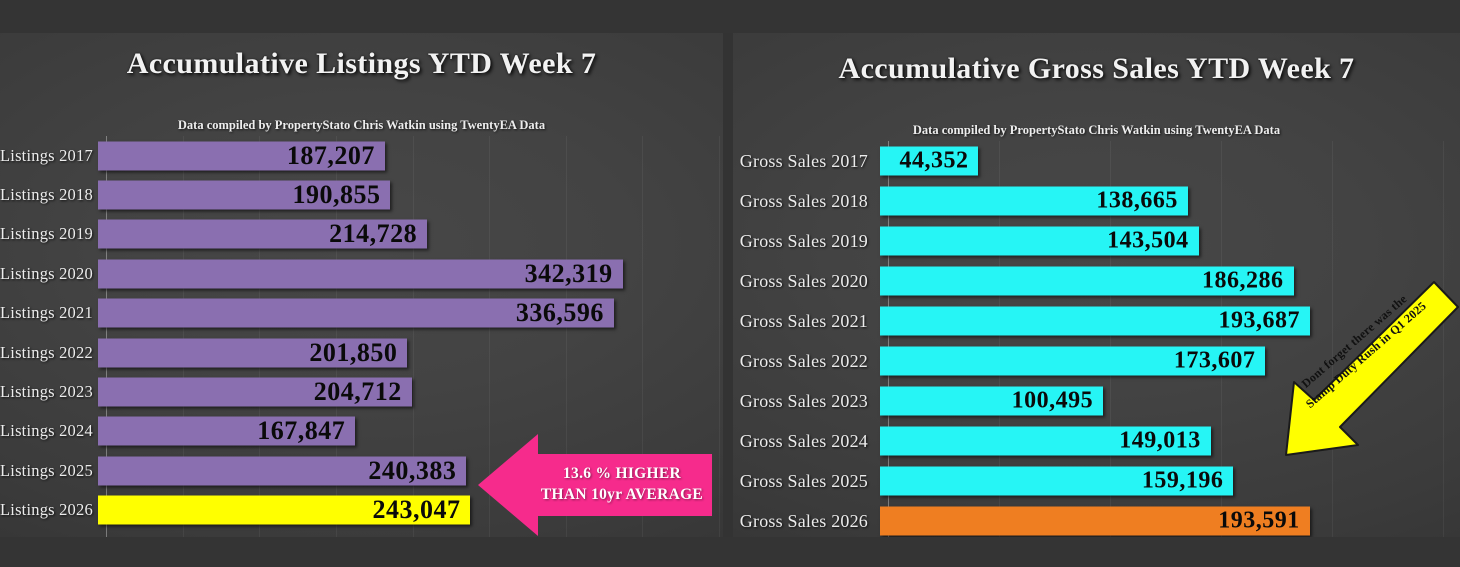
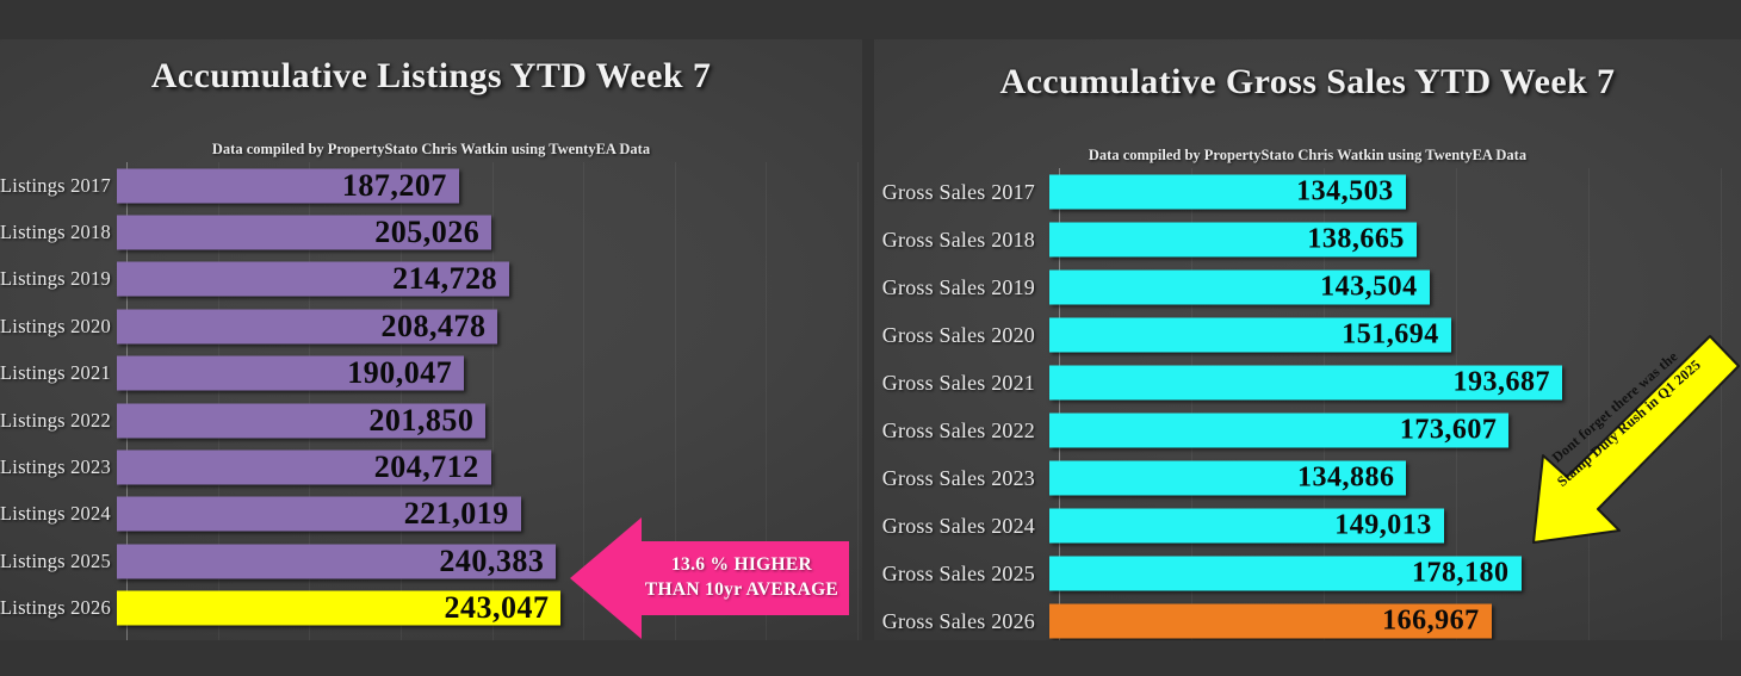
Accumulative Listings YTD Week 7/Listings 2018: 190,855 -> 205,026
Accumulative Listings YTD Week 7/Listings 2020: 342,319 -> 208,478
Accumulative Listings YTD Week 7/Listings 2021: 336,596 -> 190,047
Accumulative Listings YTD Week 7/Listings 2024: 167,847 -> 221,019
Accumulative Gross Sales YTD Week 7/Gross Sales 2017: 44,352 -> 134,503
Accumulative Gross Sales YTD Week 7/Gross Sales 2020: 186,286 -> 151,694
Accumulative Gross Sales YTD Week 7/Gross Sales 2023: 100,495 -> 134,886
Accumulative Gross Sales YTD Week 7/Gross Sales 2025: 159,196 -> 178,180
Accumulative Gross Sales YTD Week 7/Gross Sales 2026: 193,591 -> 166,967
